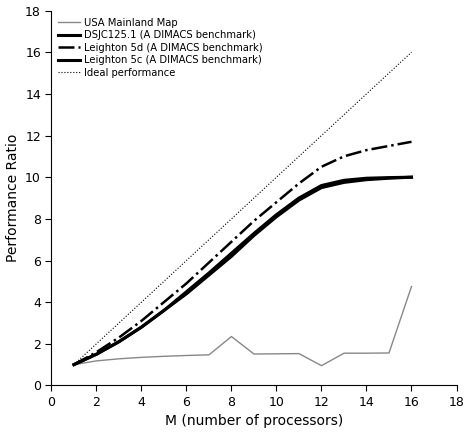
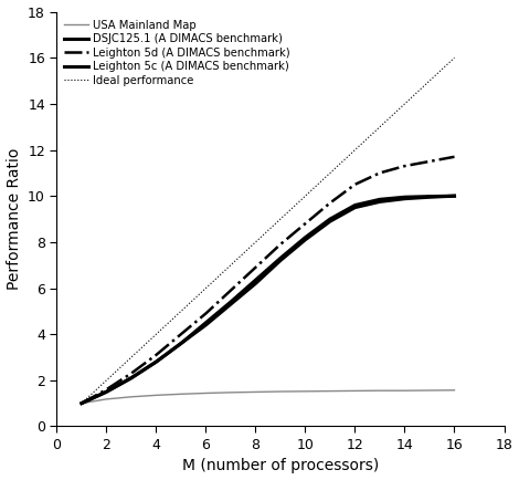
USA Mainland Map/8: 2.35 -> 1.49
USA Mainland Map/12: 0.95 -> 1.54
USA Mainland Map/16: 4.75 -> 1.57
